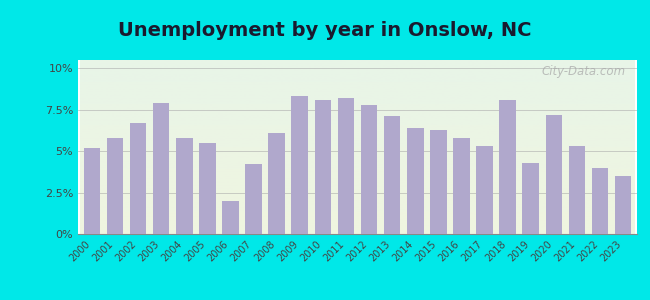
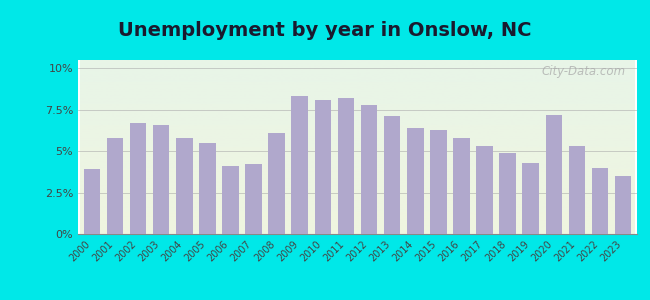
2000: 5.2% -> 3.9%
2003: 7.9% -> 6.6%
2006: 2.0% -> 4.1%
2018: 8.1% -> 4.9%
